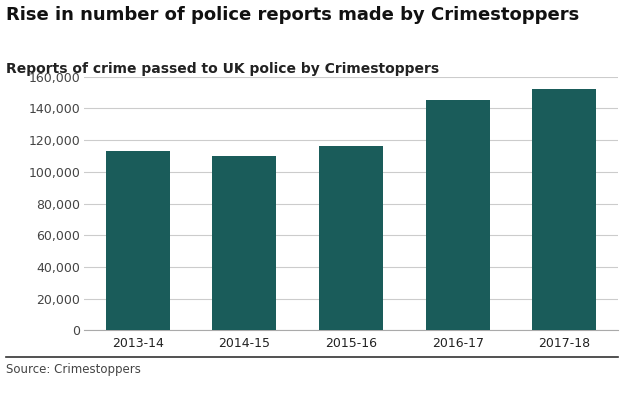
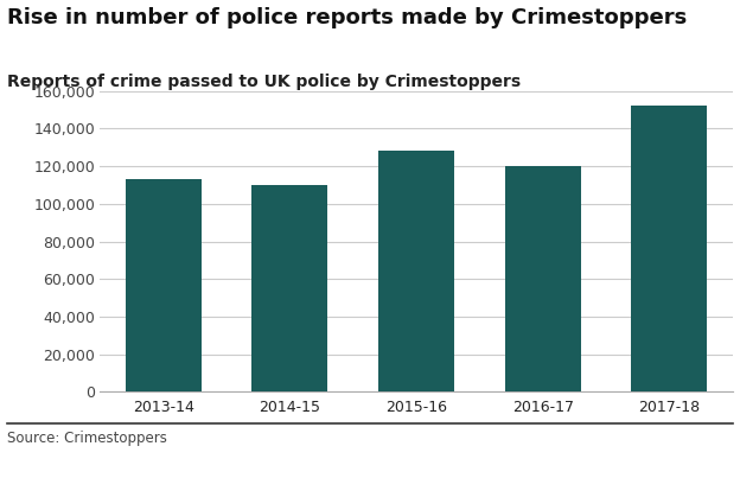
2015-16: 116,000 -> 128,000
2016-17: 145,000 -> 120,000
